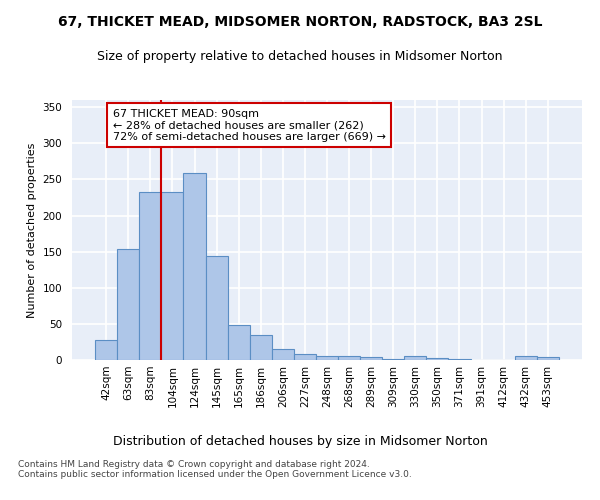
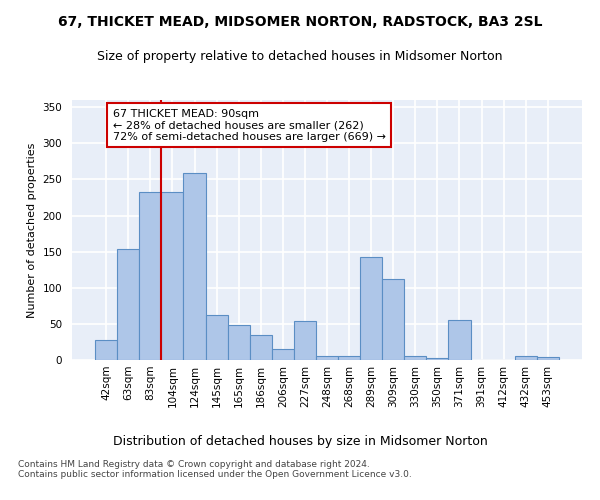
145sqm: 144 -> 62
227sqm: 9 -> 54
289sqm: 4 -> 142
309sqm: 2 -> 112
371sqm: 1 -> 56
